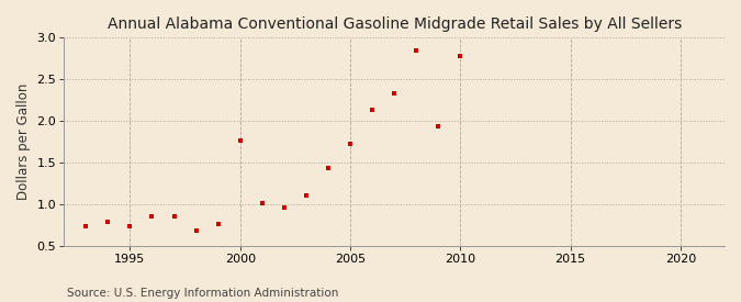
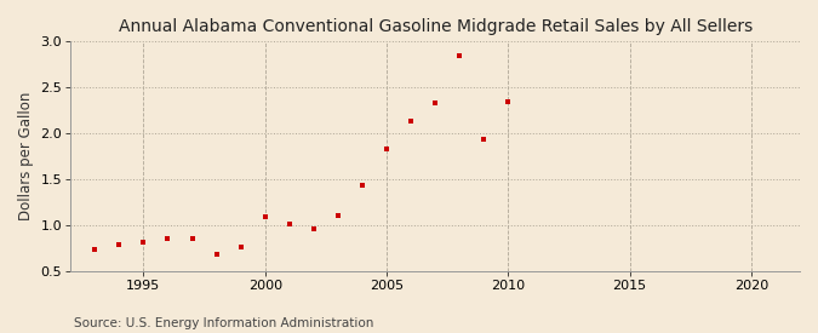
1995: 0.74 -> 0.82
2000: 1.76 -> 1.09
2005: 1.72 -> 1.83
2010: 2.78 -> 2.34
